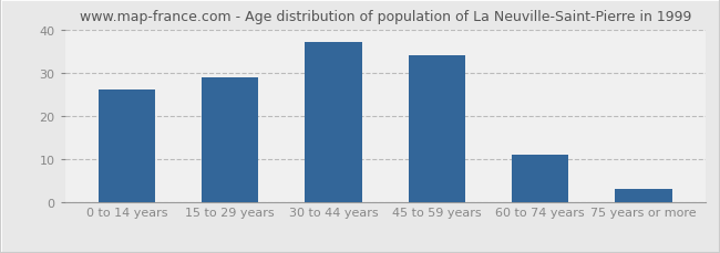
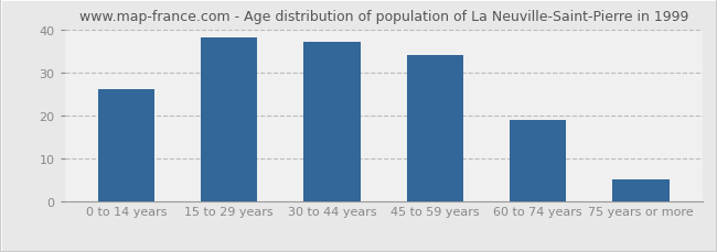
15 to 29 years: 29 -> 38
60 to 74 years: 11 -> 19
75 years or more: 3 -> 5
